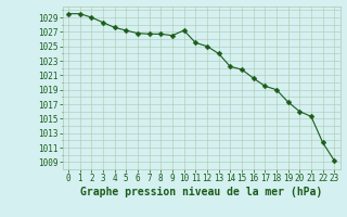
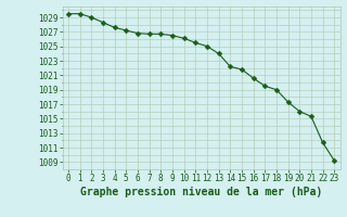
10: 1027.2 -> 1026.1
